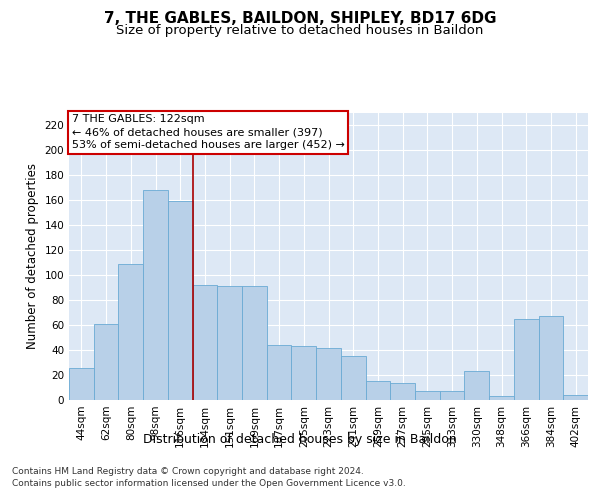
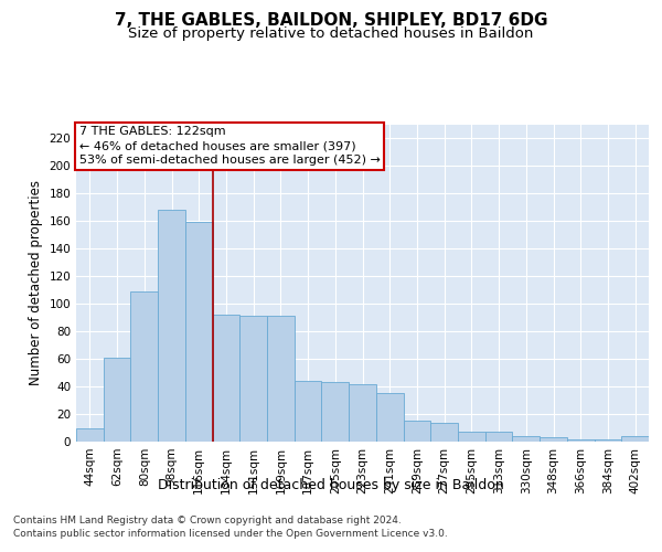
44sqm: 26 -> 10
330sqm: 23 -> 4
366sqm: 65 -> 2
384sqm: 67 -> 2
